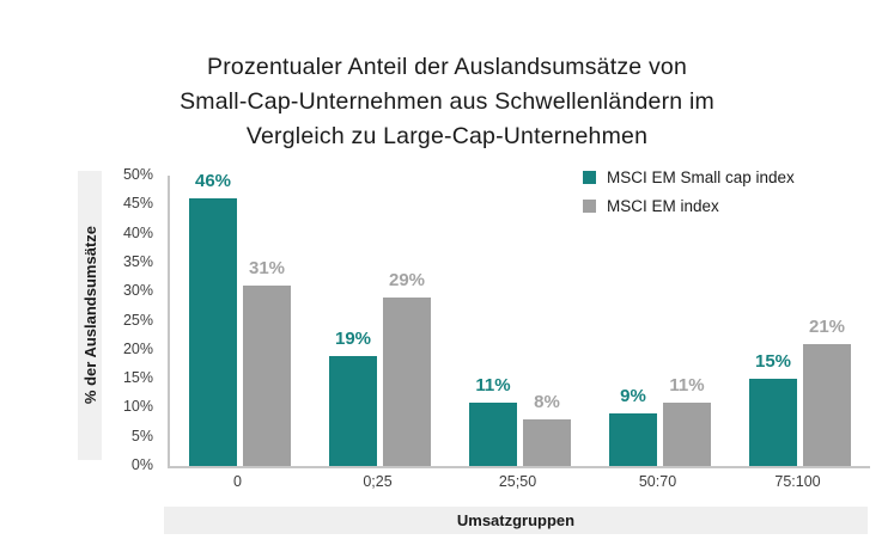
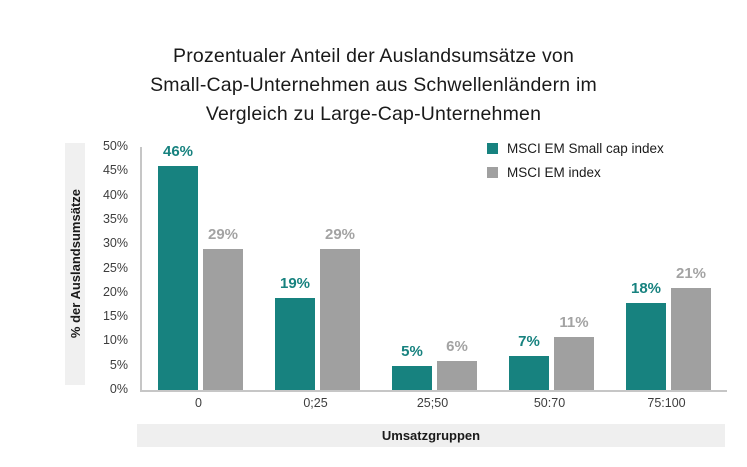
MSCI EM index/0: 31% -> 29%
MSCI EM Small cap index/25;50: 11% -> 5%
MSCI EM index/25;50: 8% -> 6%
MSCI EM Small cap index/50:70: 9% -> 7%
MSCI EM Small cap index/75:100: 15% -> 18%
